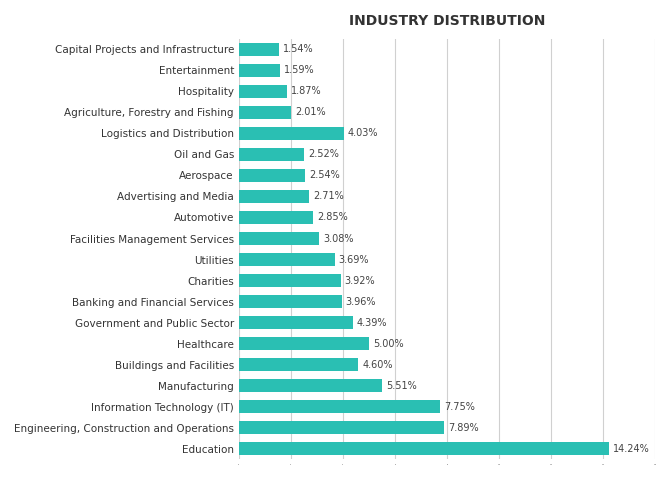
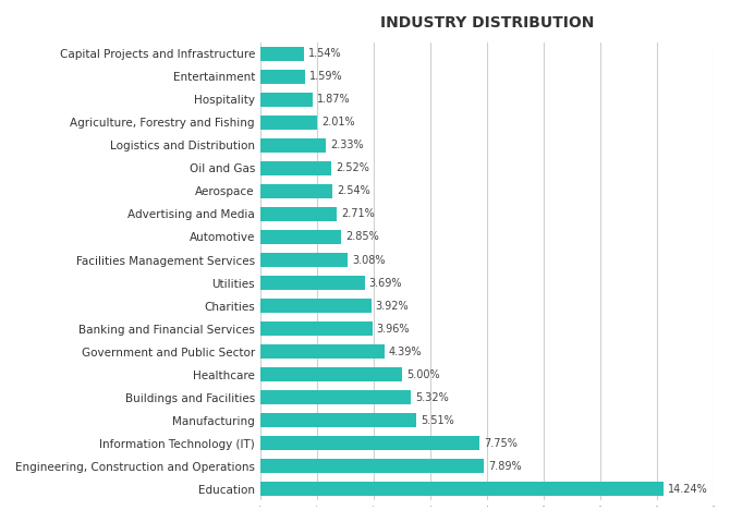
Logistics and Distribution: 4.03% -> 2.33%
Buildings and Facilities: 4.60% -> 5.32%
